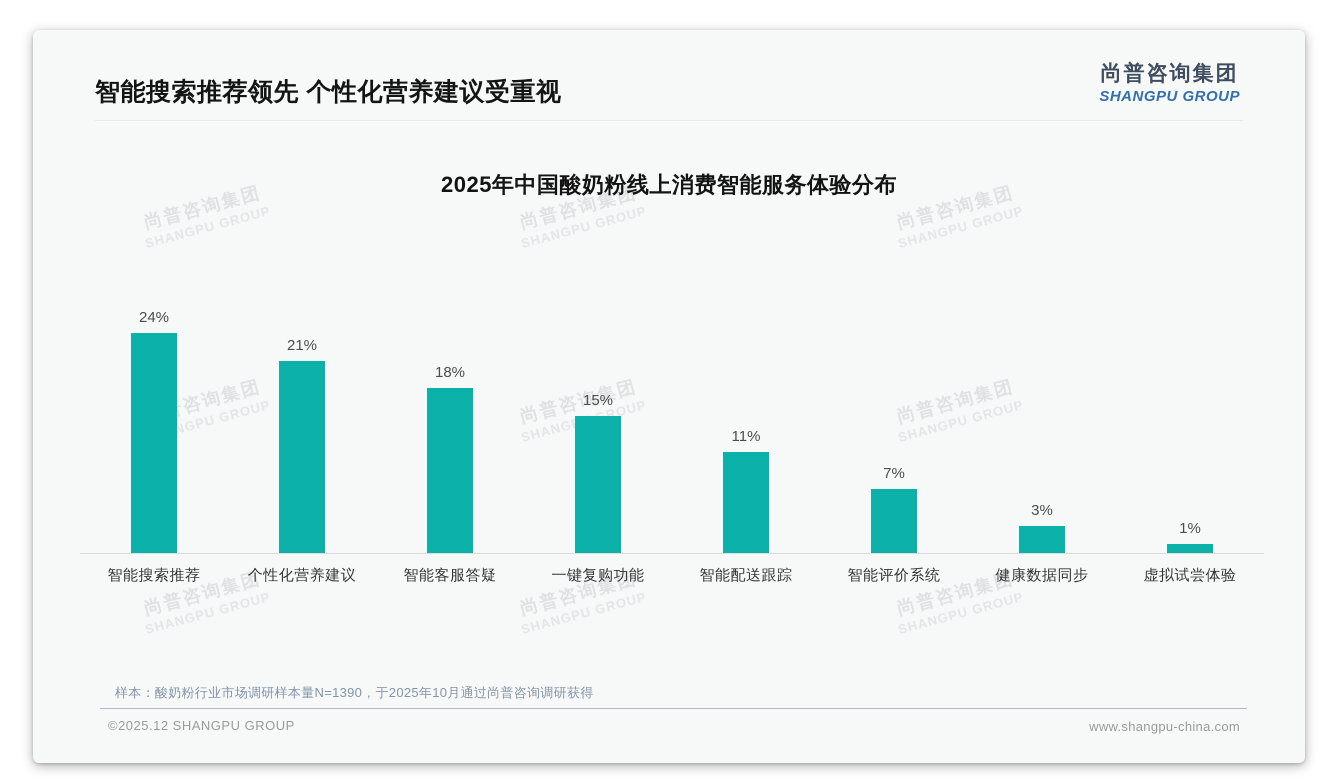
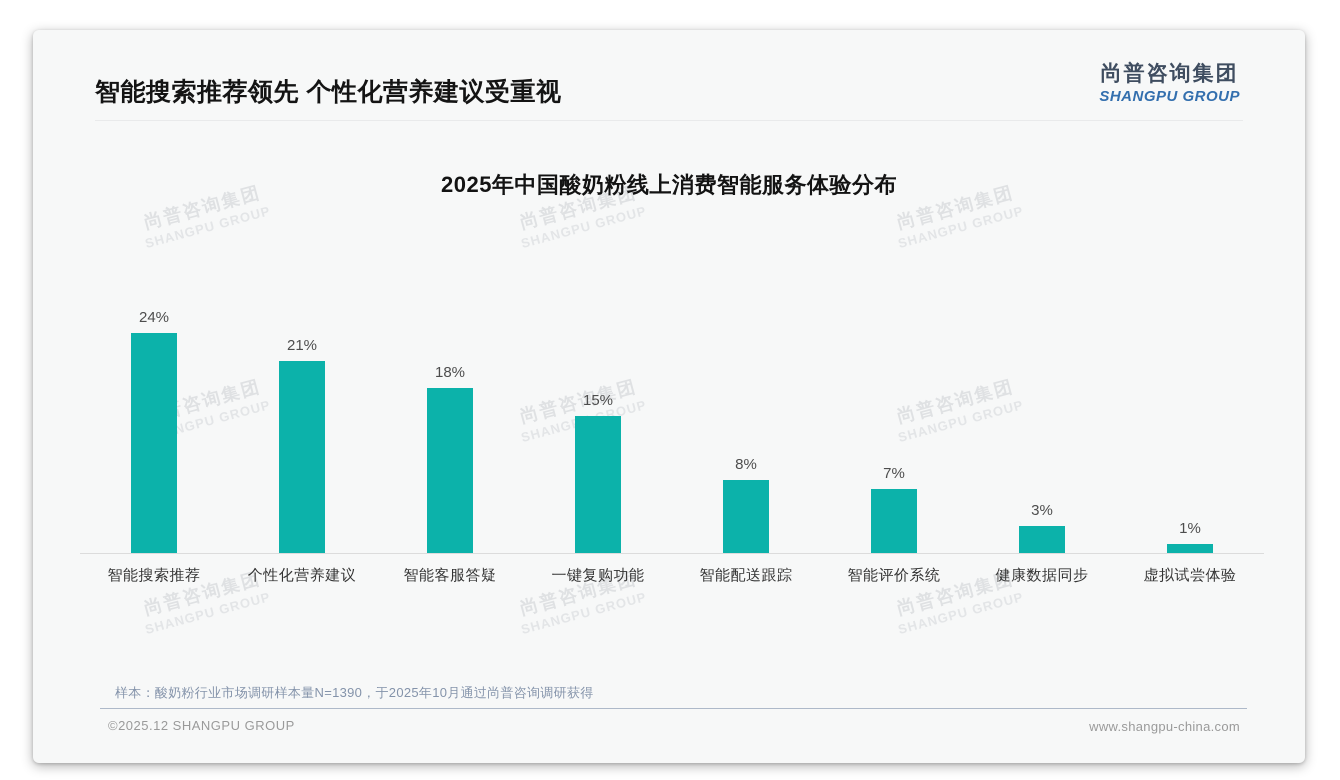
智能配送跟踪: 11% -> 8%
